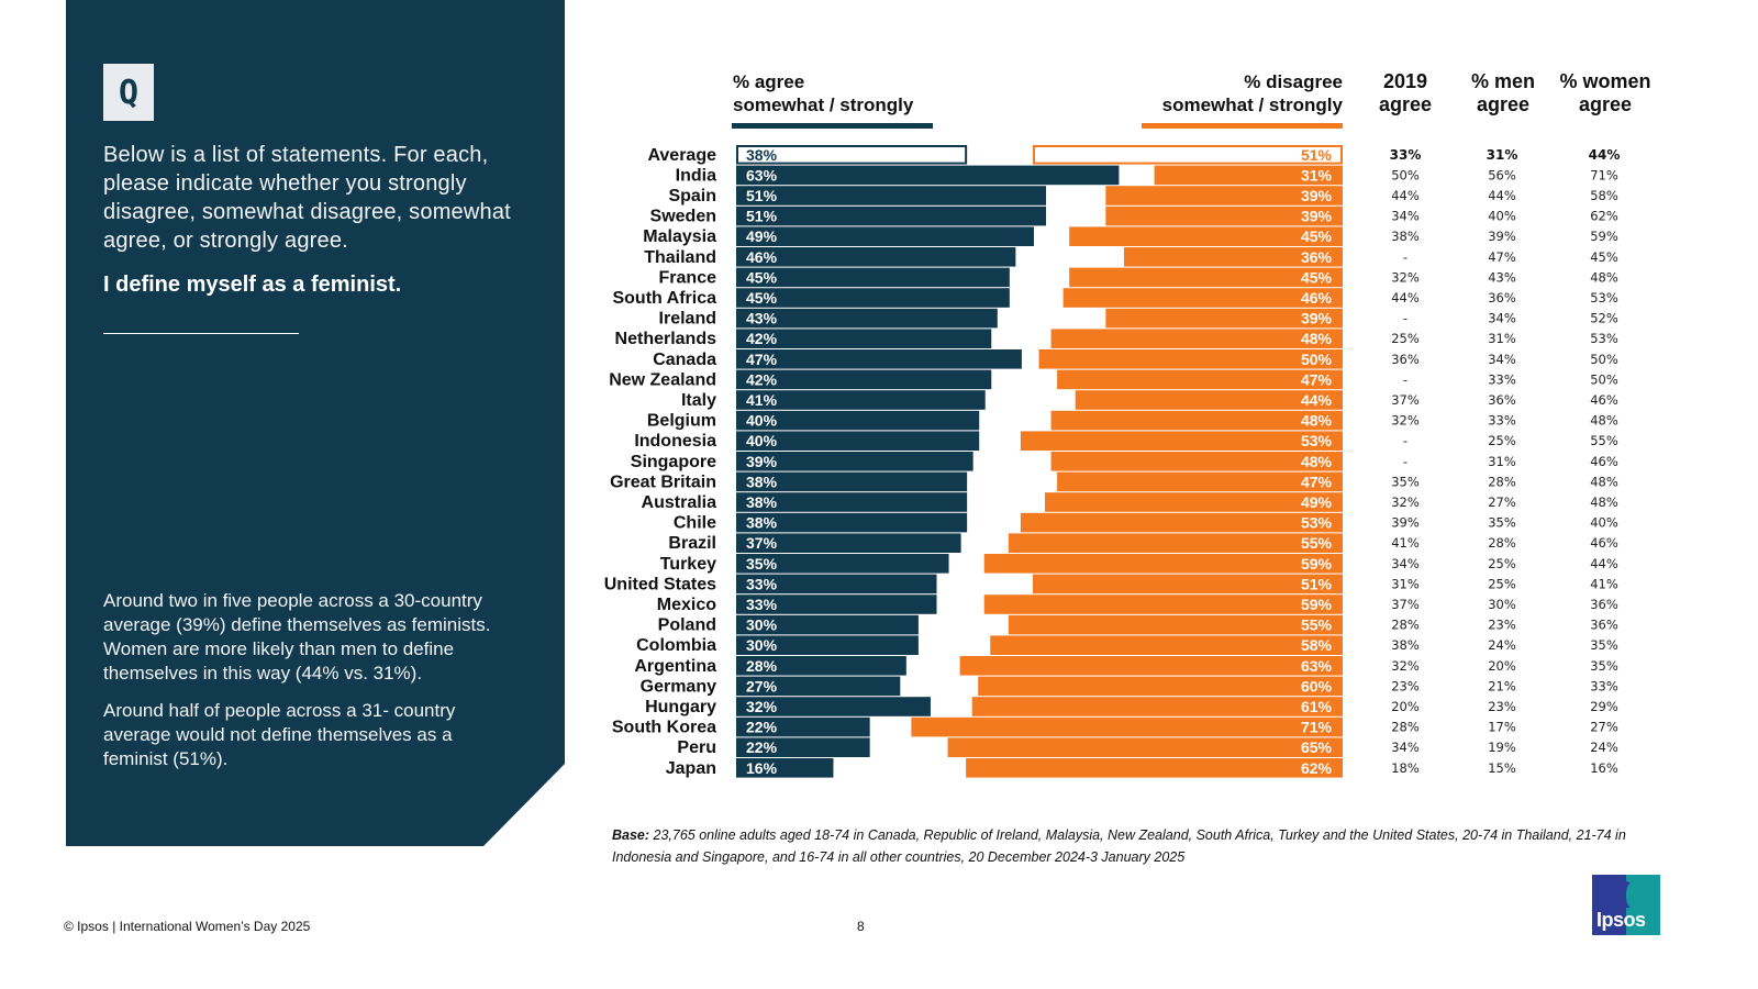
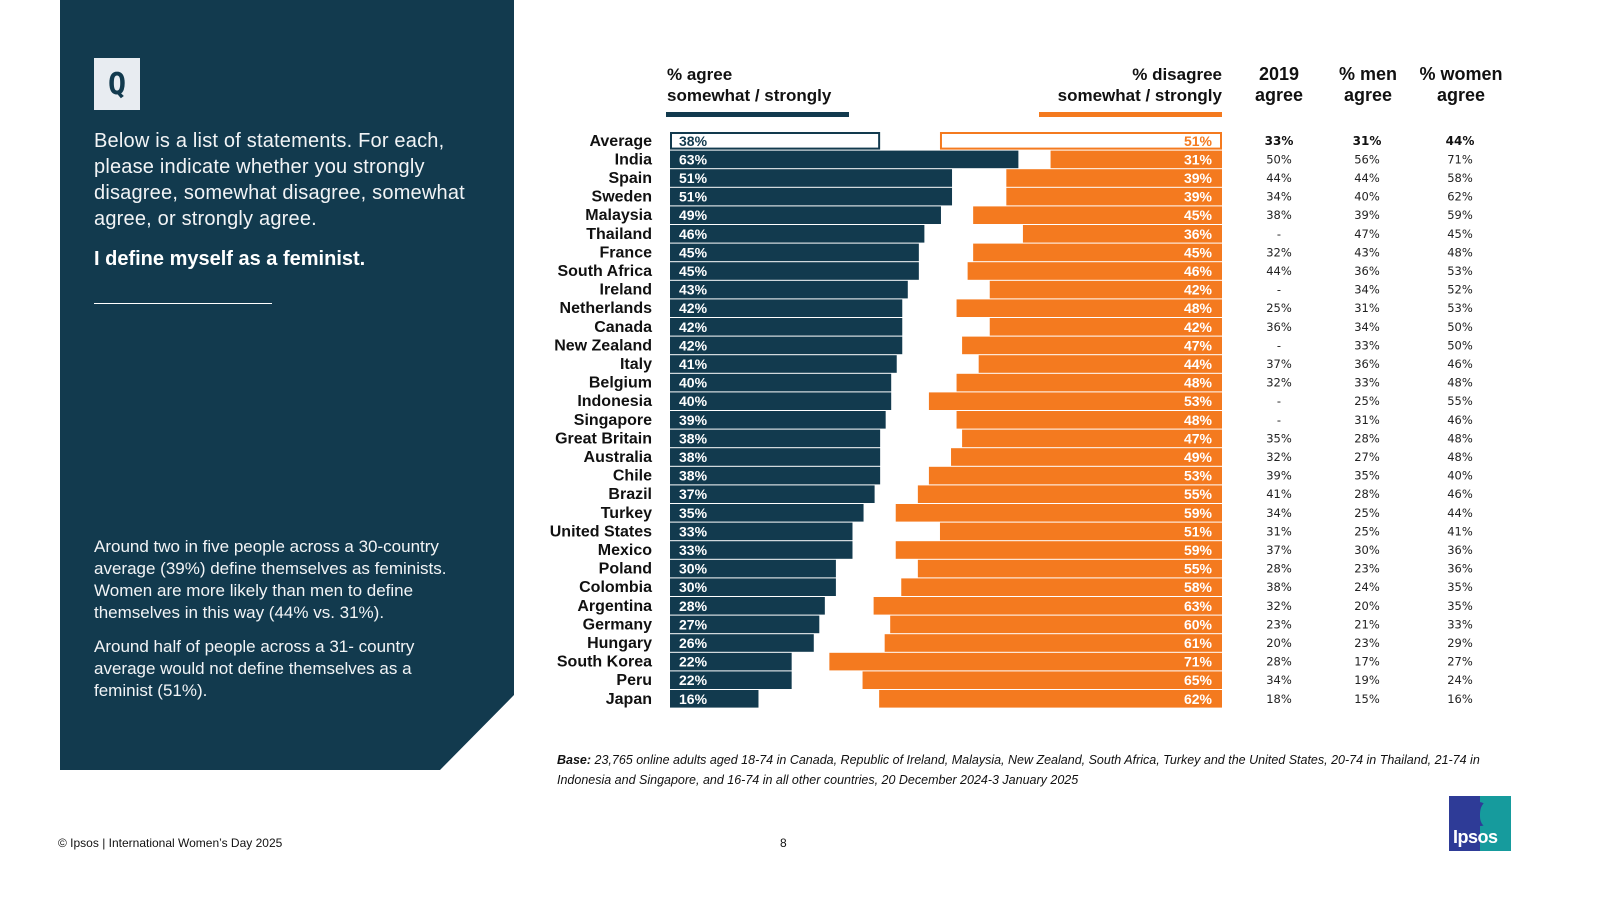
% disagree somewhat / strongly/Ireland: 39% -> 42%
% agree somewhat / strongly/Canada: 47% -> 42%
% disagree somewhat / strongly/Canada: 50% -> 42%
% agree somewhat / strongly/Hungary: 32% -> 26%
